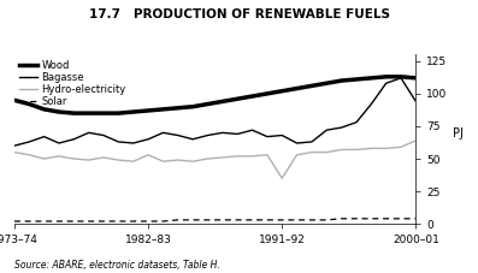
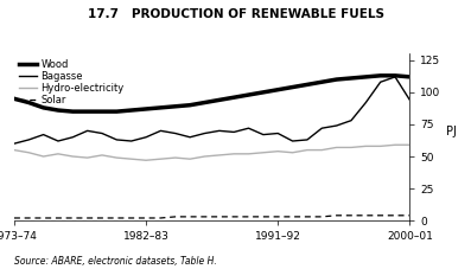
Hydro-electricity/1982–83: 53 -> 47
Hydro-electricity/1991–92: 35 -> 54
Hydro-electricity/2000–01: 64 -> 59
